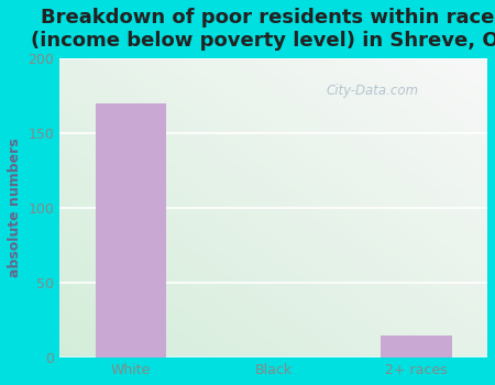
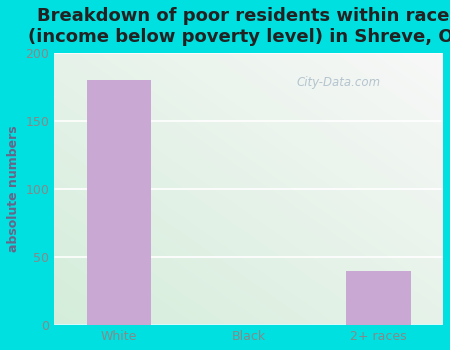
White: 170 -> 180
2+ races: 15 -> 40
